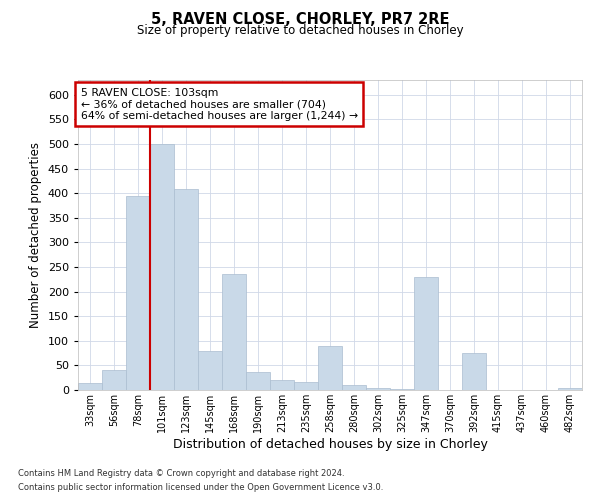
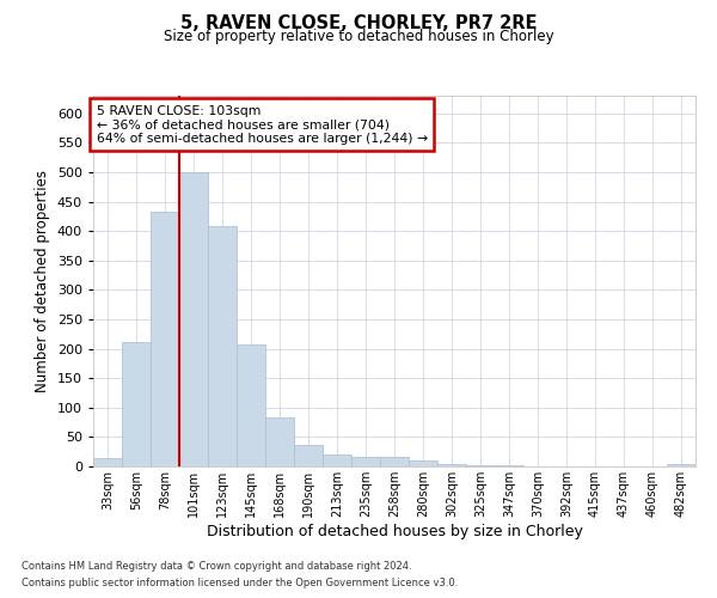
56sqm: 40 -> 212
78sqm: 395 -> 432
145sqm: 80 -> 207
168sqm: 235 -> 83
258sqm: 90 -> 17
347sqm: 230 -> 2
392sqm: 75 -> 1
